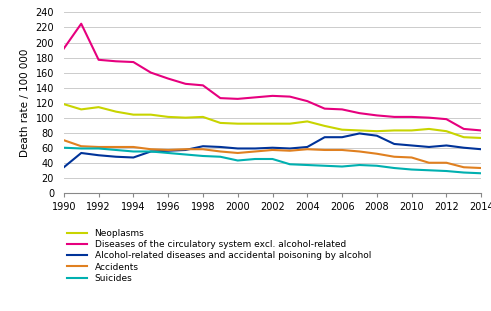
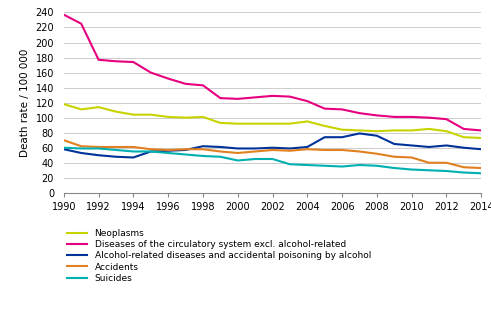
Diseases of the circulatory system excl. alcohol-related/1990: 192 -> 237
Alcohol-related diseases and accidental poisoning by alcohol/1990: 34 -> 58
